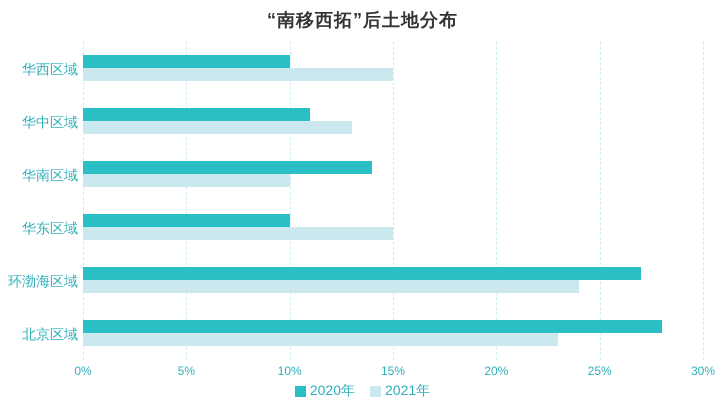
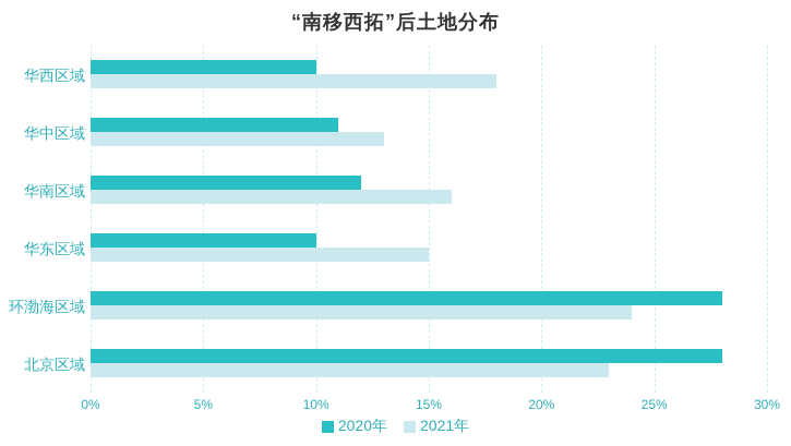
2021年/华西区域: 15% -> 18%
2020年/华南区域: 14% -> 12%
2021年/华南区域: 10% -> 16%
2020年/环渤海区域: 27% -> 28%
